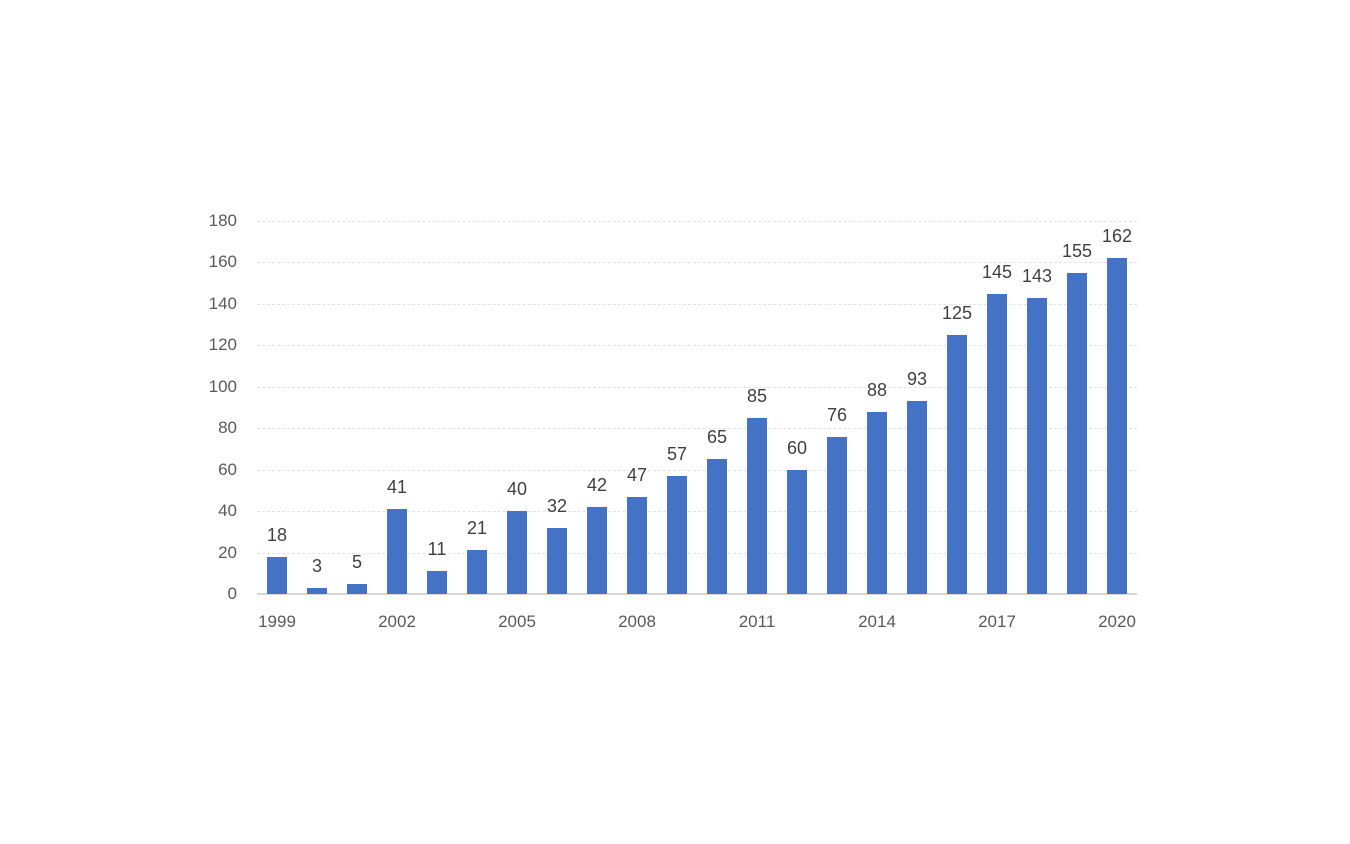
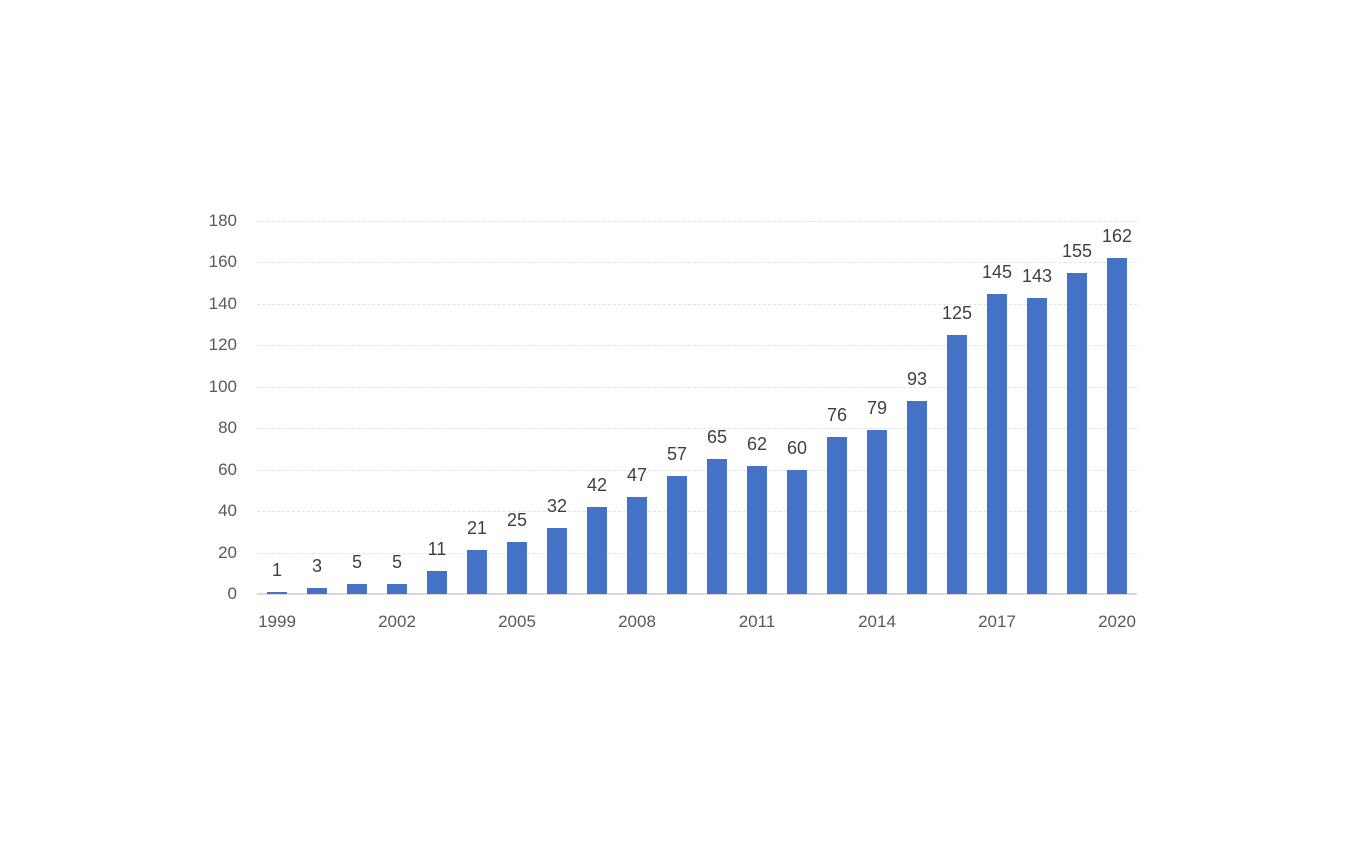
1999: 18 -> 1
2002: 41 -> 5
2005: 40 -> 25
2011: 85 -> 62
2014: 88 -> 79
